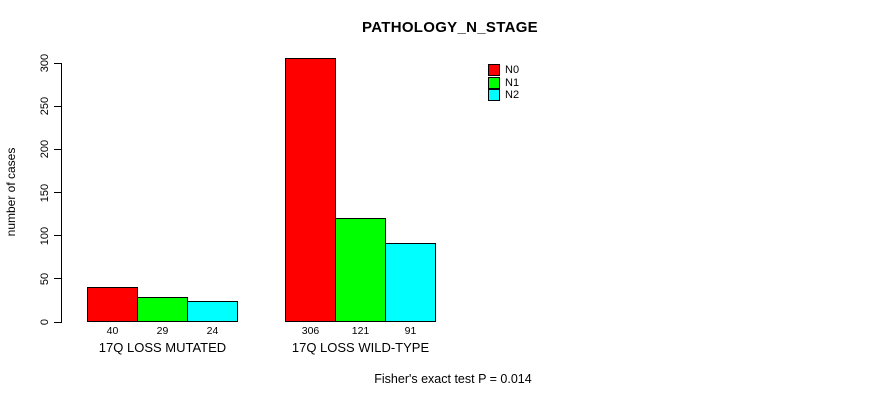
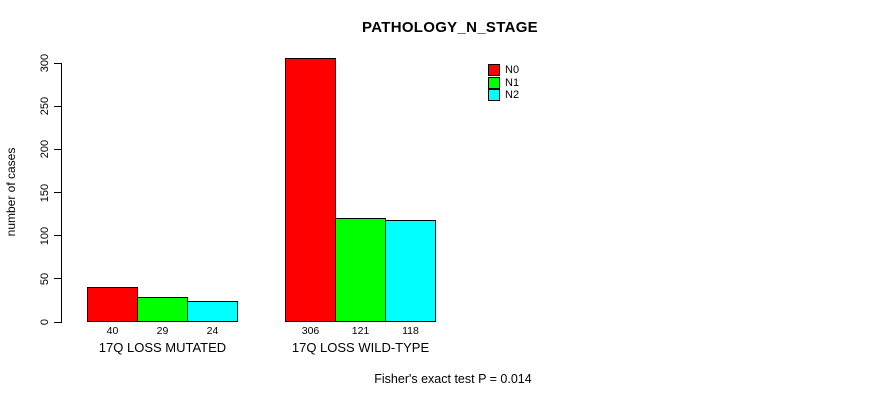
N2/17Q LOSS WILD-TYPE: 91 -> 118
